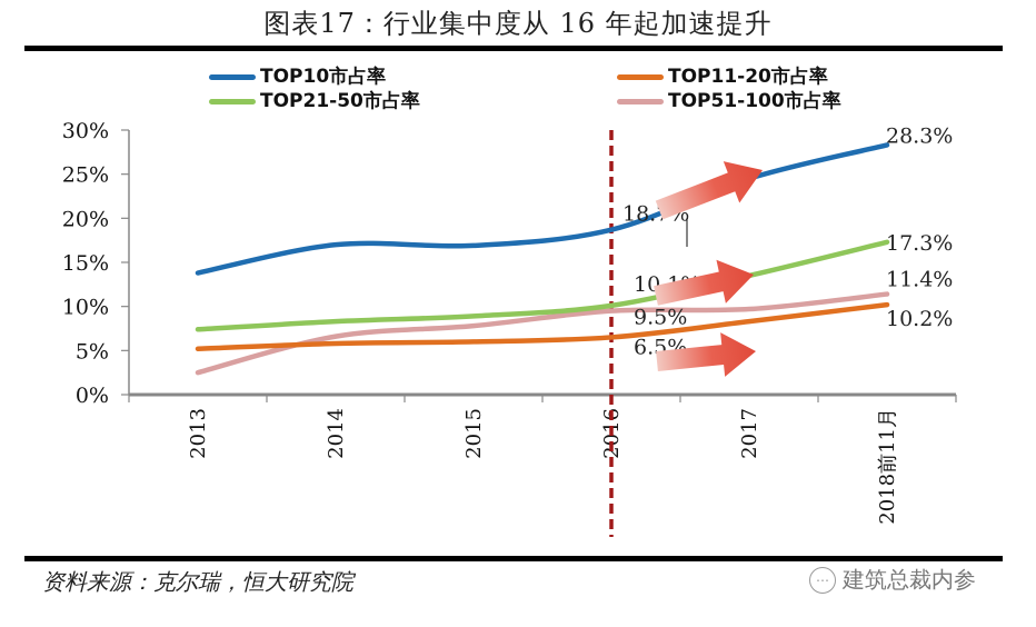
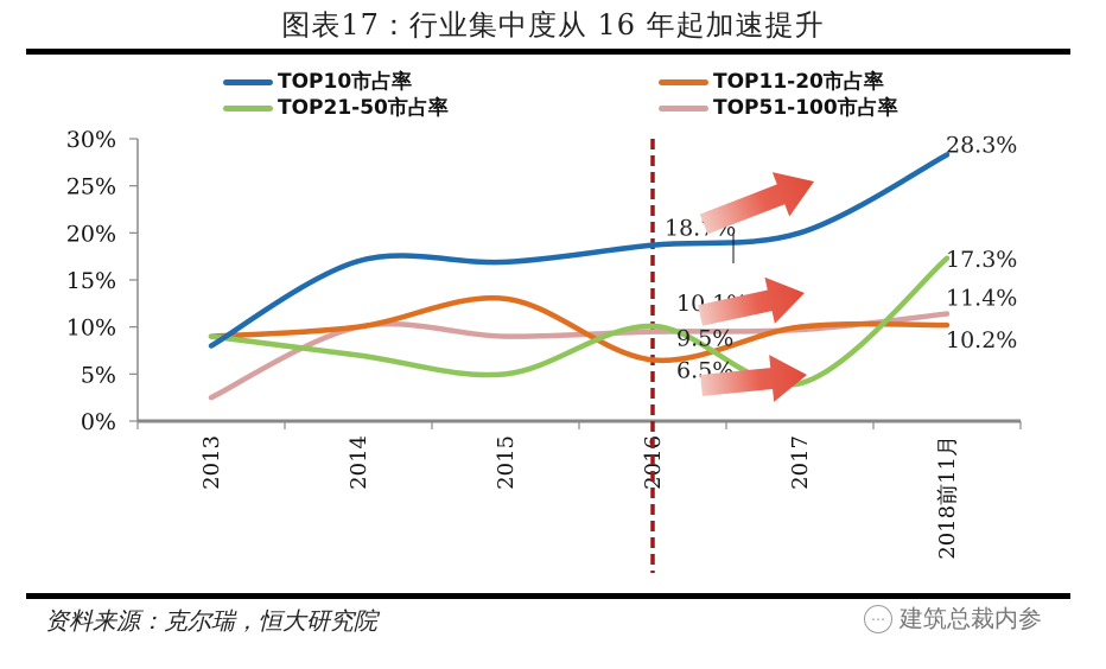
TOP10市占率/2013: 14% -> 8%
TOP11-20市占率/2013: 5% -> 9%
TOP21-50市占率/2013: 7% -> 9%
TOP11-20市占率/2014: 6% -> 10%
TOP21-50市占率/2014: 8% -> 7%
TOP51-100市占率/2014: 7% -> 10%
TOP11-20市占率/2015: 6% -> 13%
TOP21-50市占率/2015: 9% -> 5%
TOP51-100市占率/2015: 8% -> 9%
TOP10市占率/2017: 24% -> 20%
TOP11-20市占率/2017: 8% -> 10%
TOP21-50市占率/2017: 14% -> 4%
